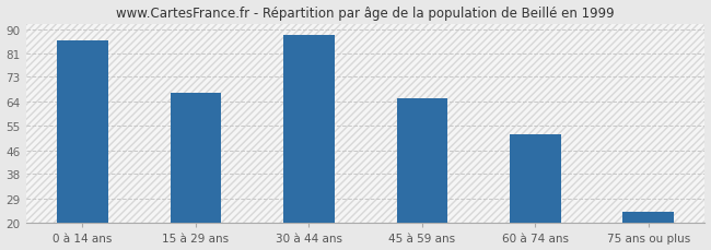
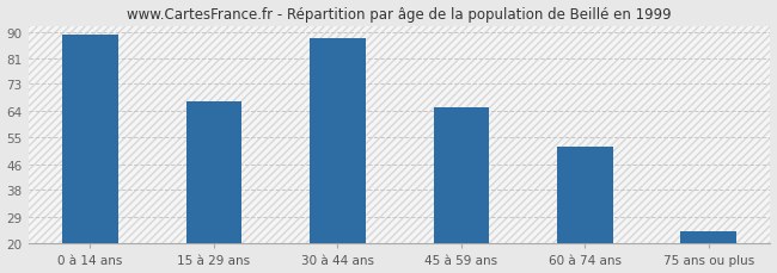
0 à 14 ans: 86 -> 89
